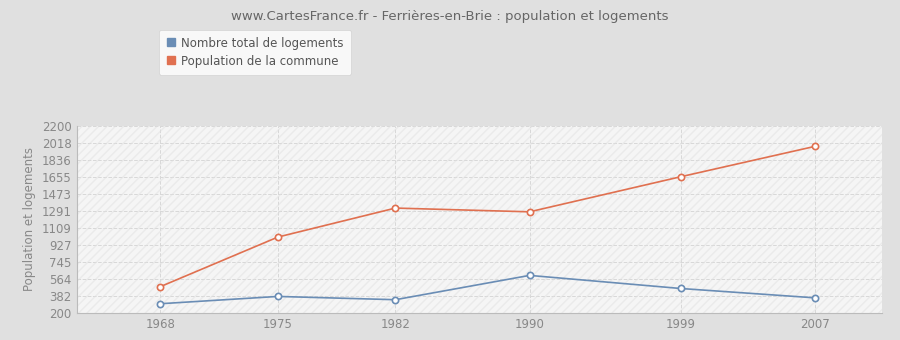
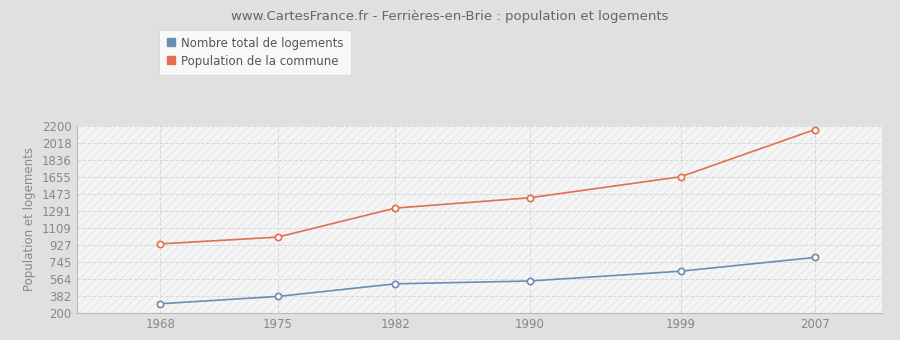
Population de la commune/1968: 480 -> 940
Nombre total de logements/1982: 340 -> 510
Nombre total de logements/1990: 600 -> 540
Population de la commune/1990: 1280 -> 1430
Nombre total de logements/1999: 460 -> 640
Nombre total de logements/2007: 360 -> 790
Population de la commune/2007: 1980 -> 2160
